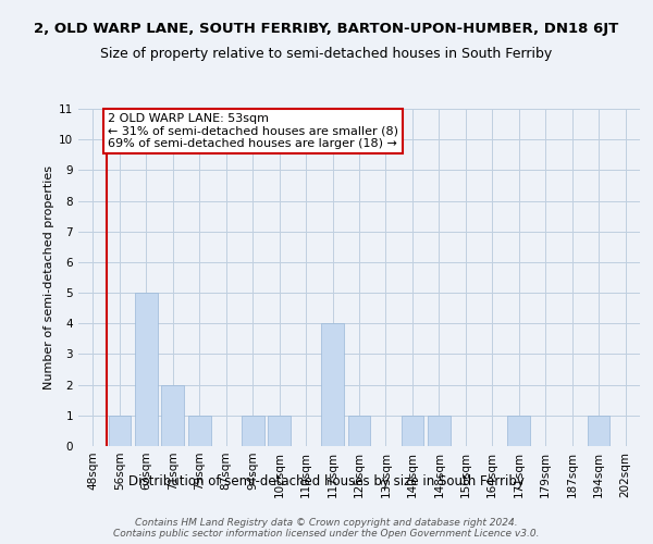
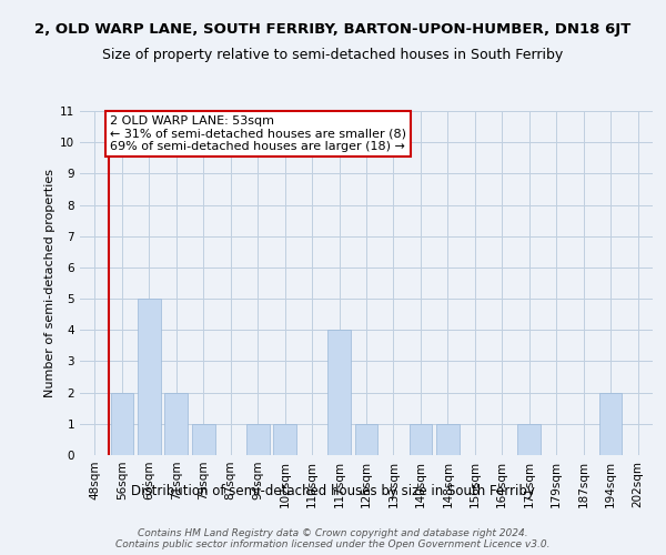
56sqm: 1 -> 2
194sqm: 1 -> 2
